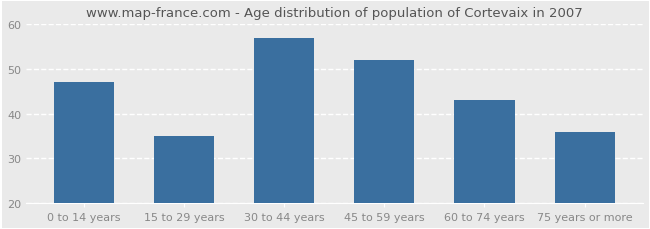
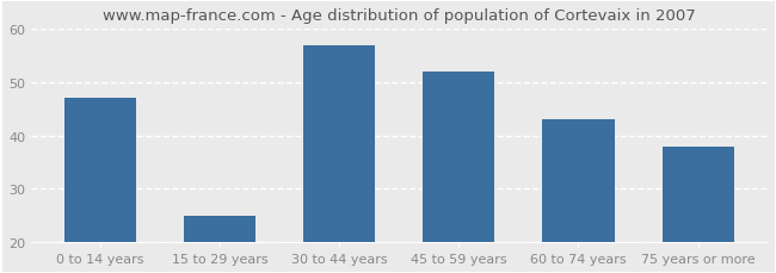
15 to 29 years: 35 -> 25
75 years or more: 36 -> 38
